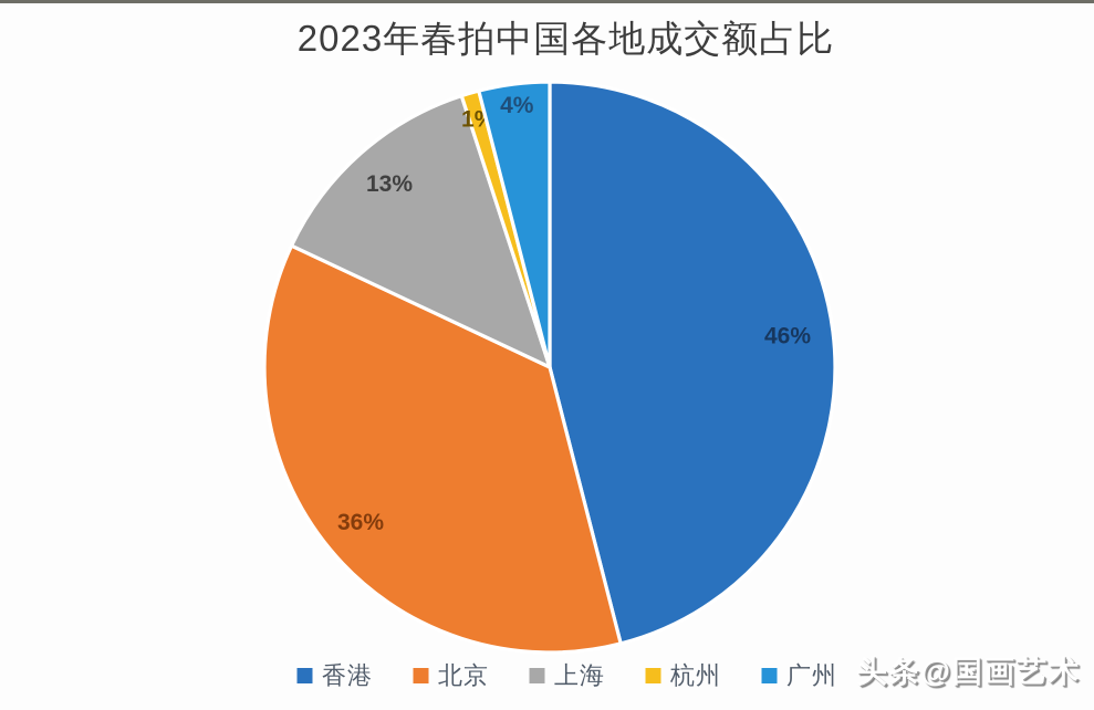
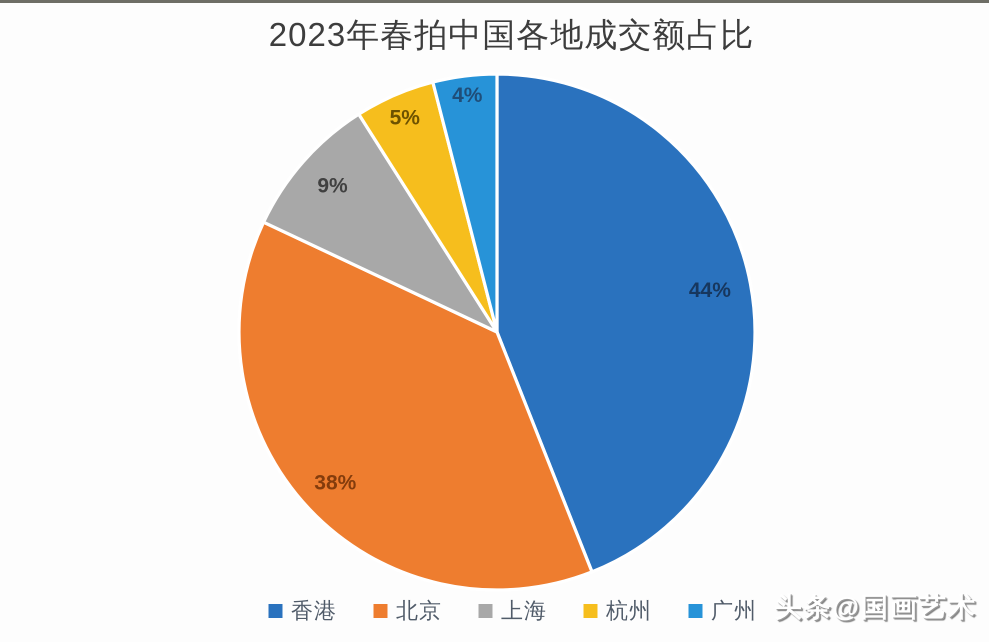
香港: 46% -> 44%
北京: 36% -> 38%
上海: 13% -> 9%
杭州: 1% -> 5%
